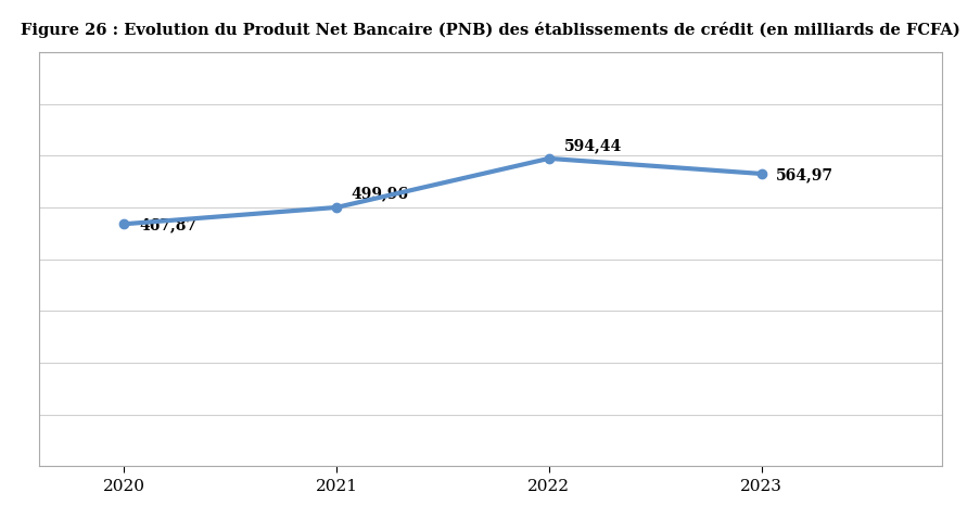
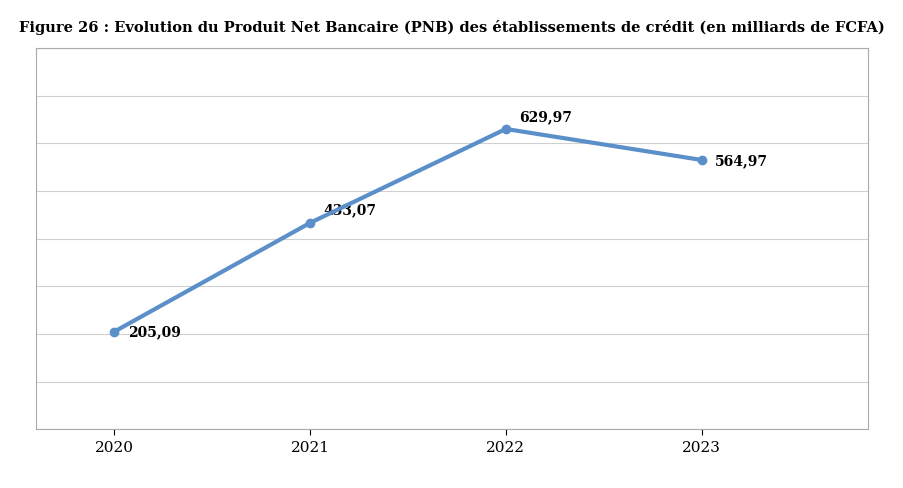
2020: 467,87 -> 205,09
2021: 499,96 -> 433,07
2022: 594,44 -> 629,97
